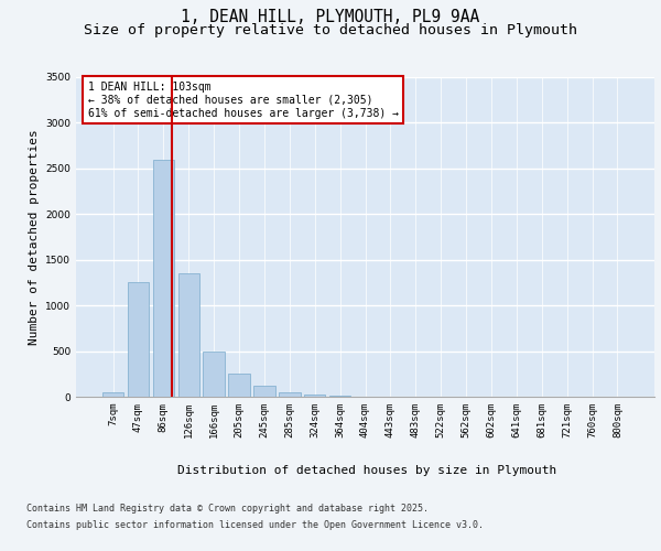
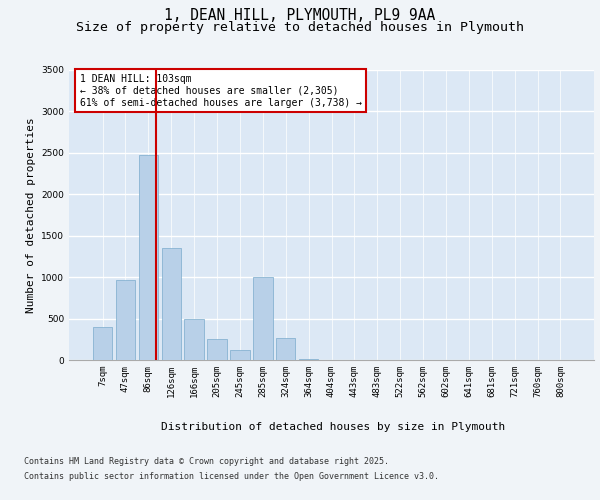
7sqm: 50 -> 400
47sqm: 1250 -> 960
86sqm: 2600 -> 2480
285sqm: 50 -> 1000
324sqm: 30 -> 260
